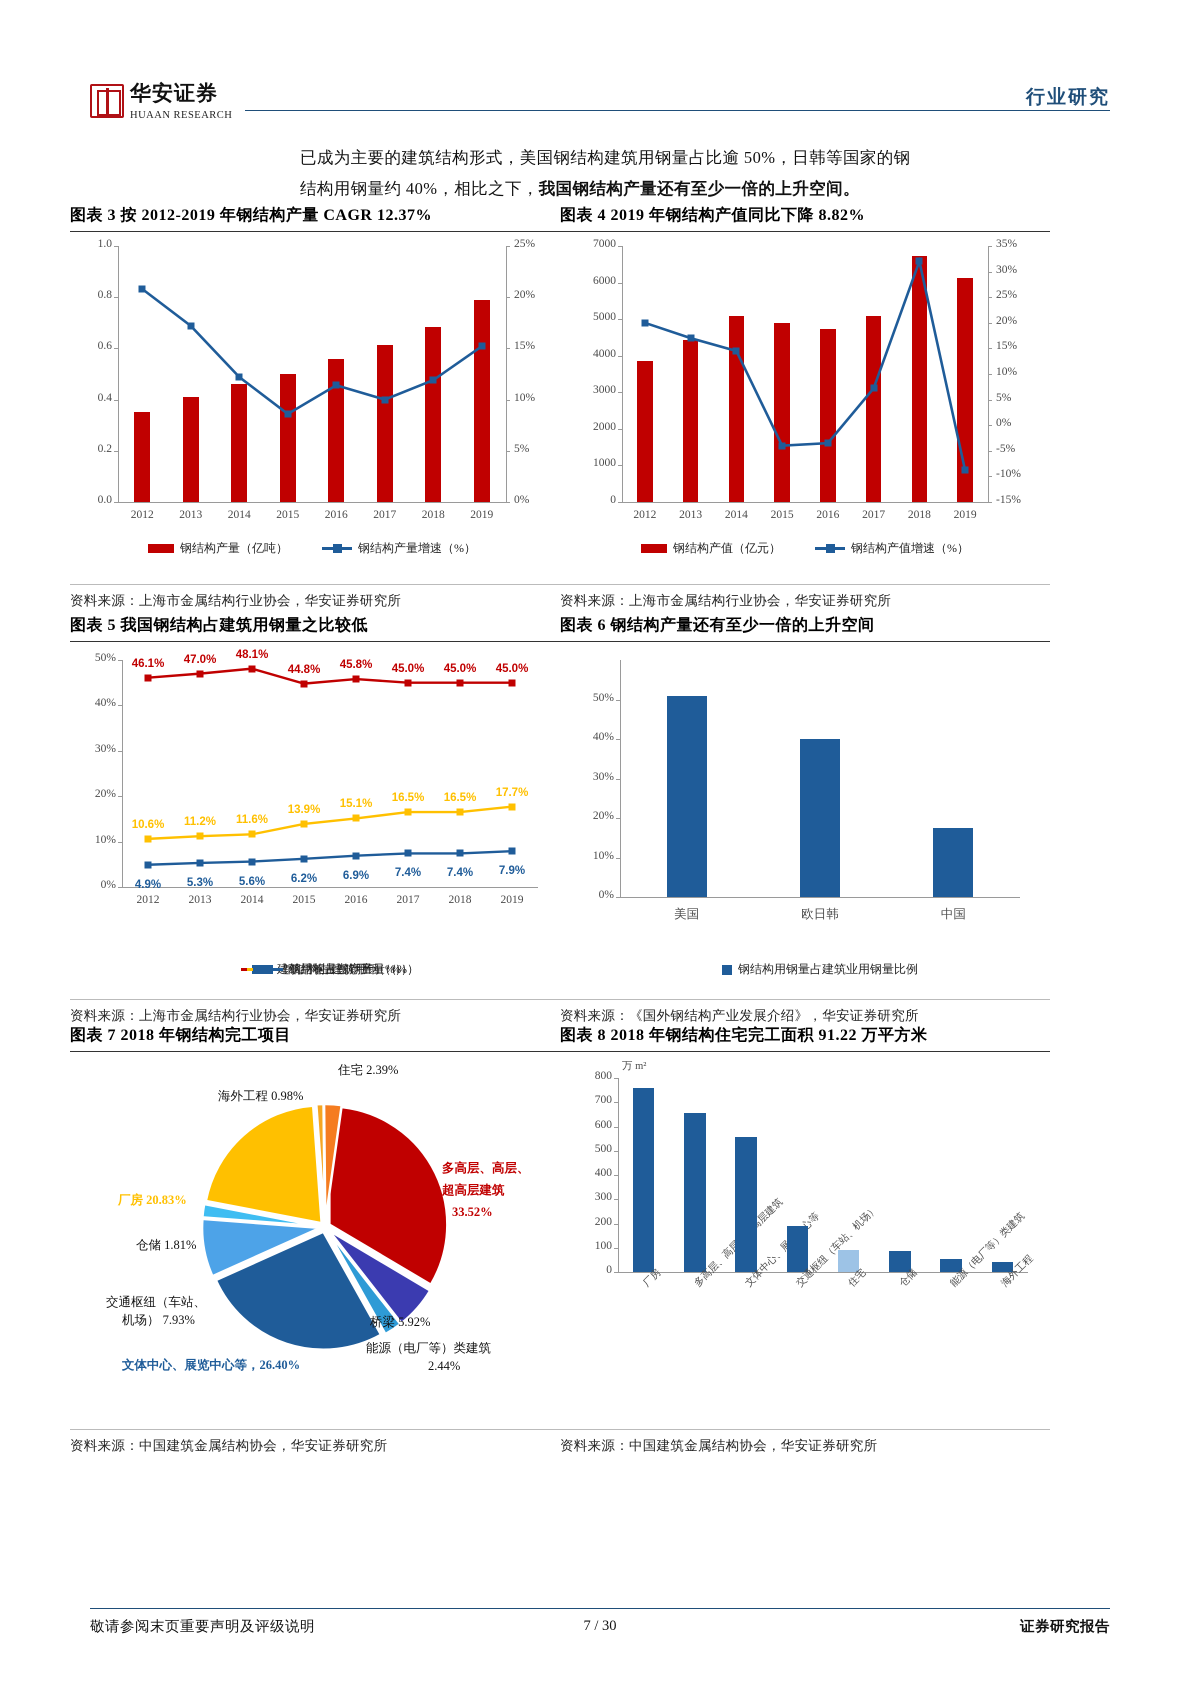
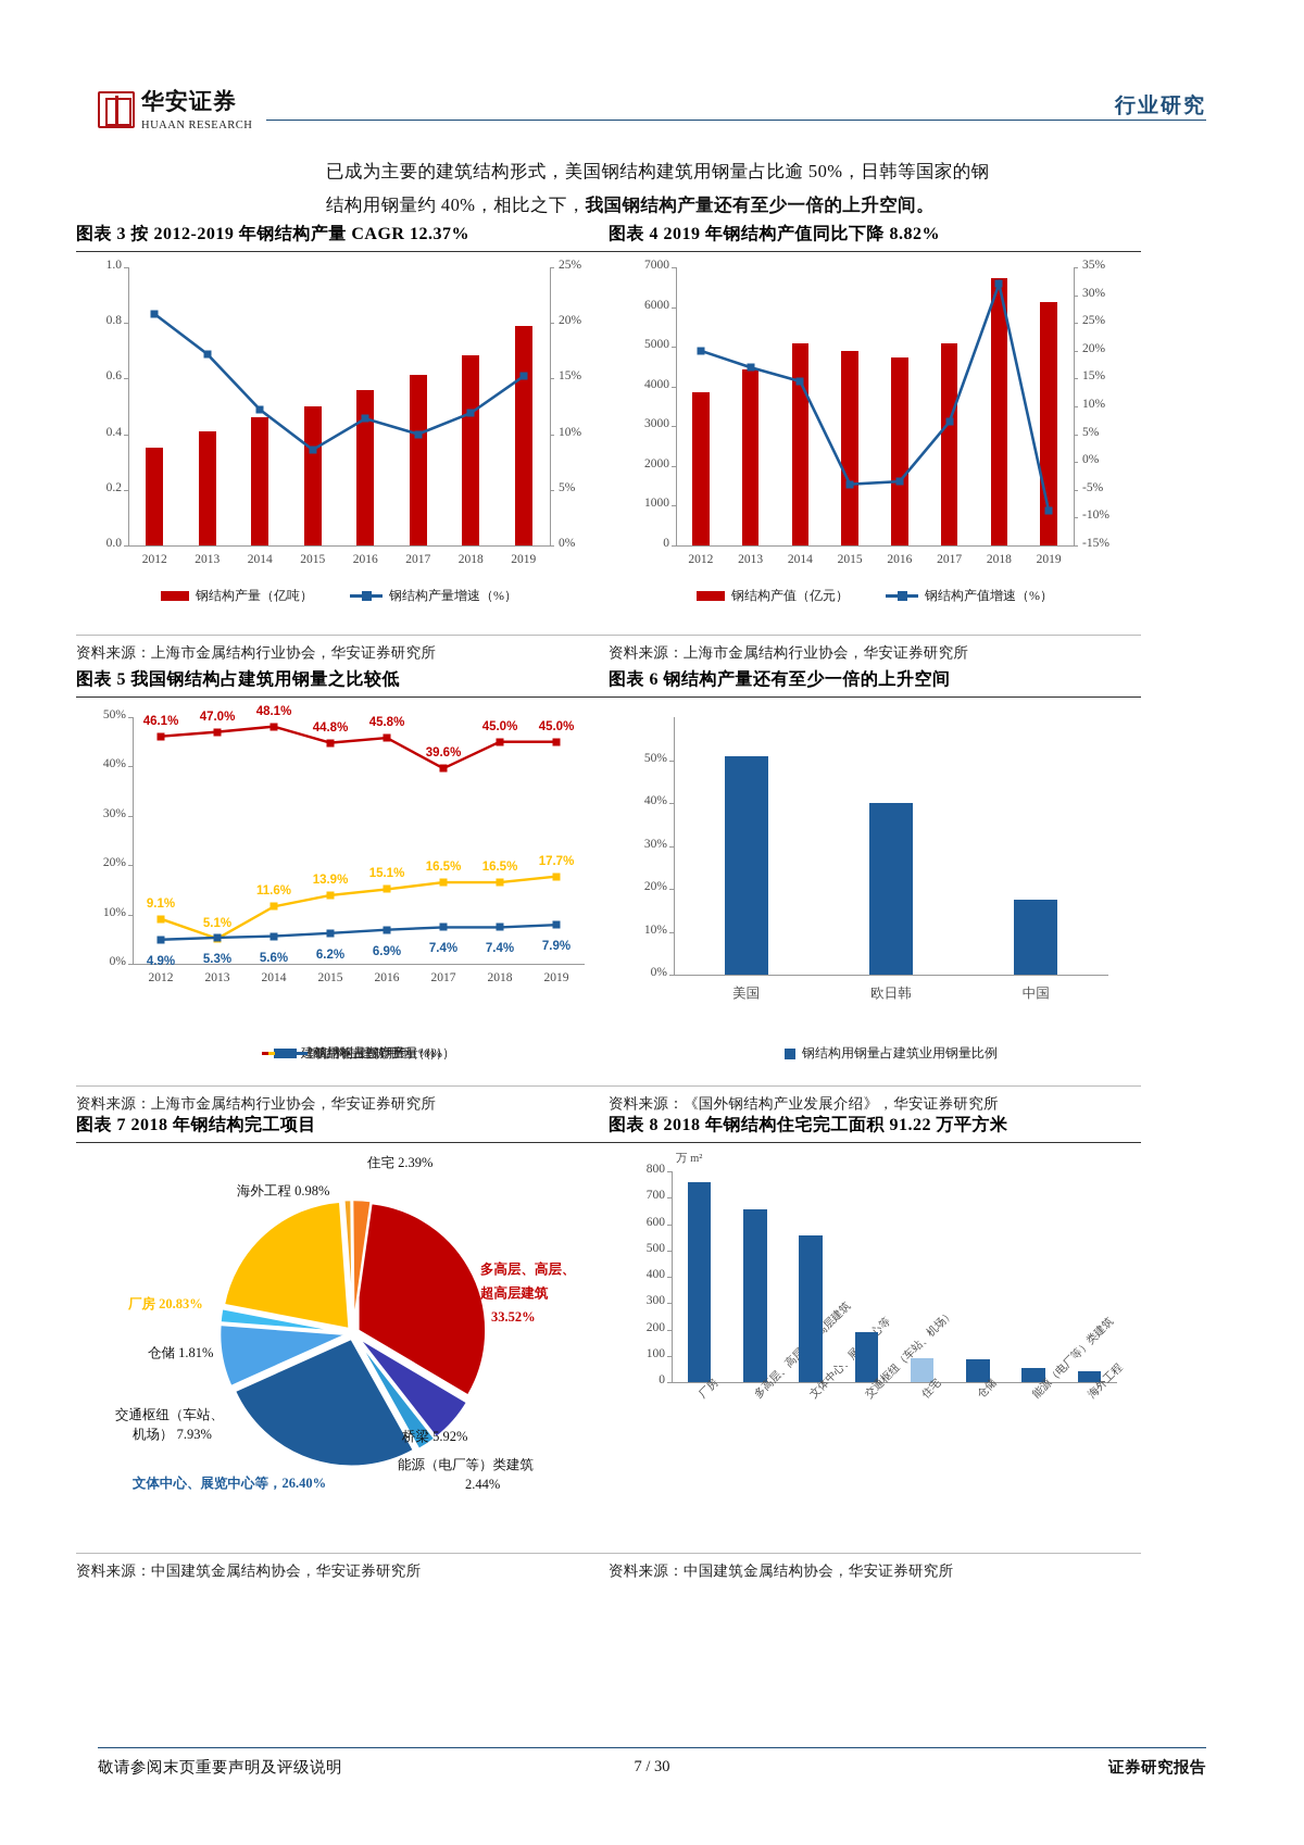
图表 5 我国钢结构占建筑用钢量之比较低/钢结构占建筑用钢（%）/2012: 10.6% -> 9.1%
图表 5 我国钢结构占建筑用钢量之比较低/钢结构占建筑用钢（%）/2013: 11.2% -> 5.1%
图表 5 我国钢结构占建筑用钢量之比较低/建筑用钢量占钢产量（%）/2017: 45.0% -> 39.6%
